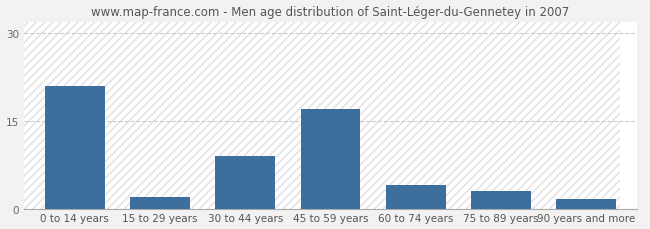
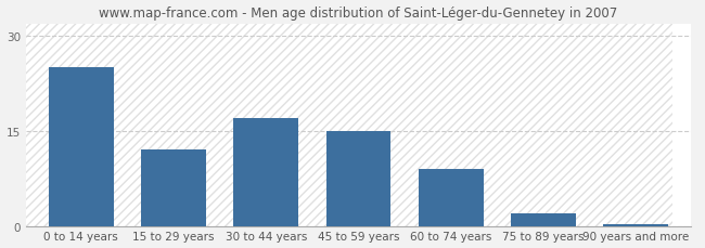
0 to 14 years: 21.0 -> 25.0
15 to 29 years: 2.0 -> 12.0
30 to 44 years: 9.0 -> 17.0
45 to 59 years: 17.0 -> 15.0
60 to 74 years: 4.0 -> 9.0
75 to 89 years: 3.0 -> 2.0
90 years and more: 1.6 -> 0.3
